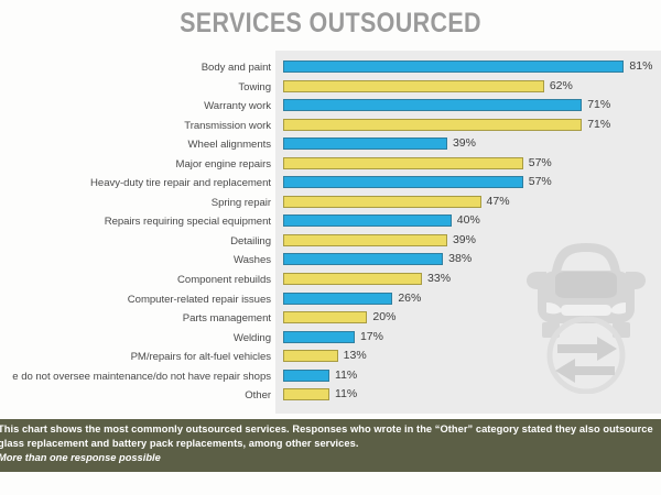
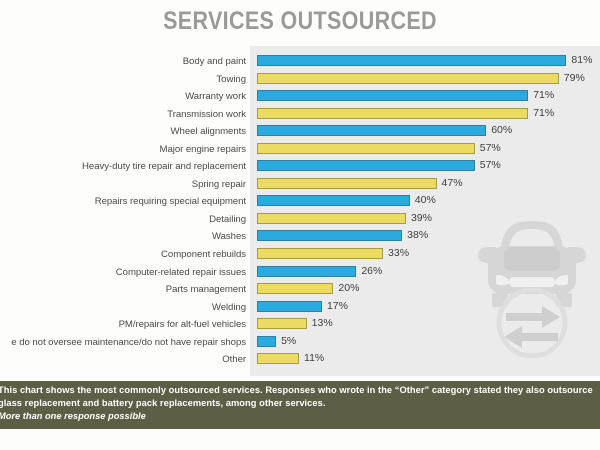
Towing: 62% -> 79%
Wheel alignments: 39% -> 60%
e do not oversee maintenance/do not have repair shops: 11% -> 5%
